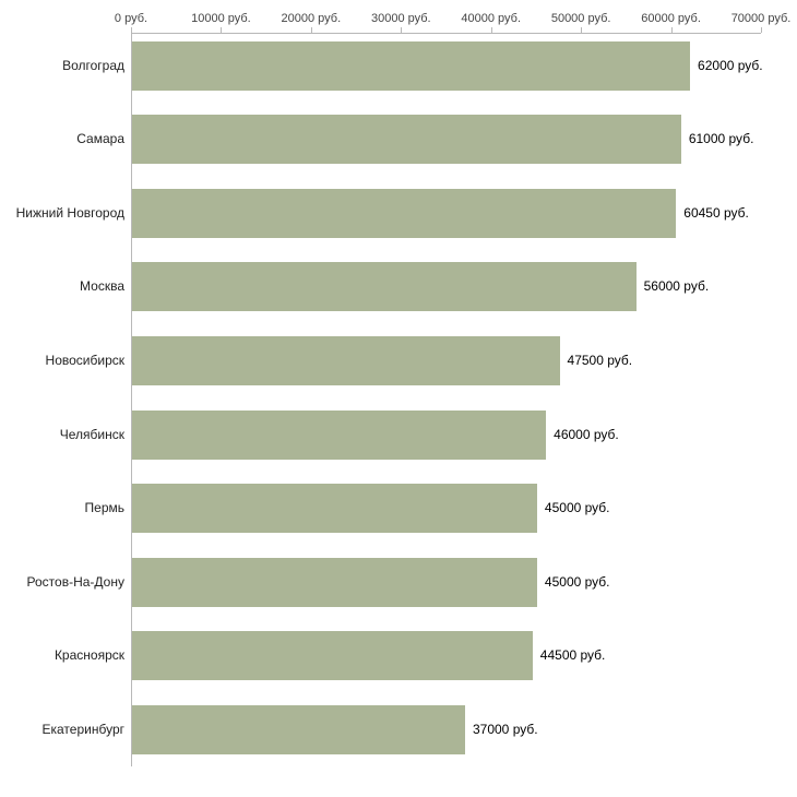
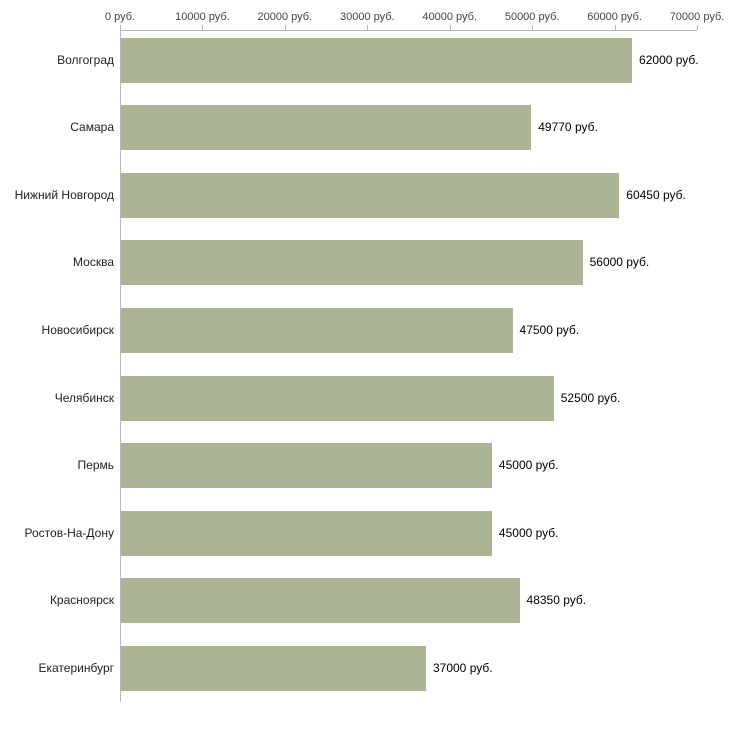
Самара: 61000 -> 49770
Челябинск: 46000 -> 52500
Красноярск: 44500 -> 48350
